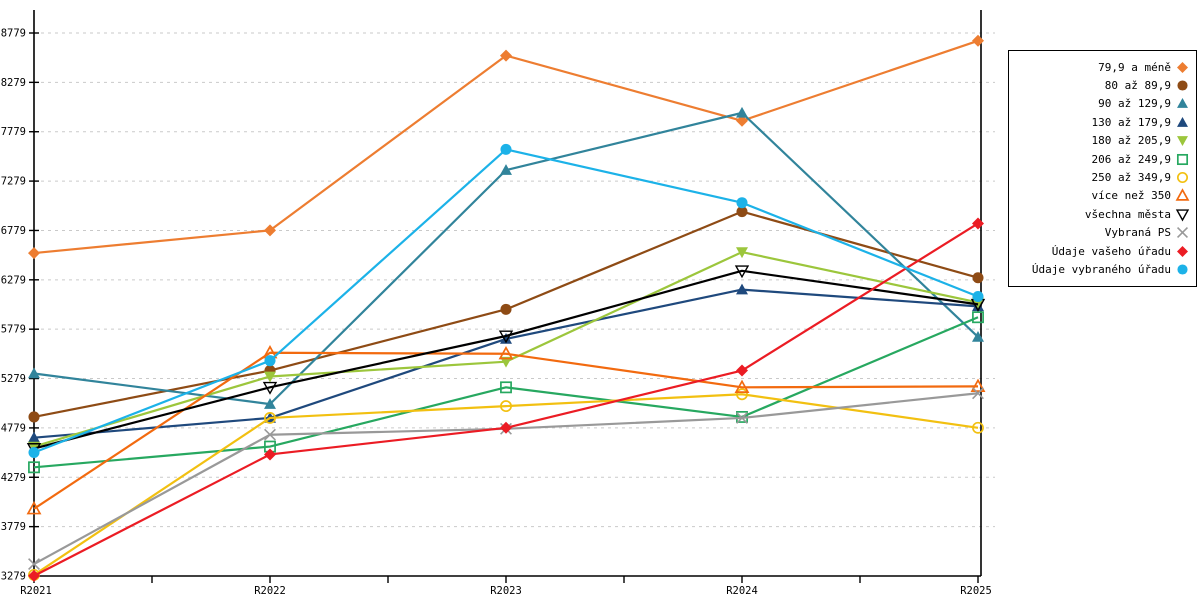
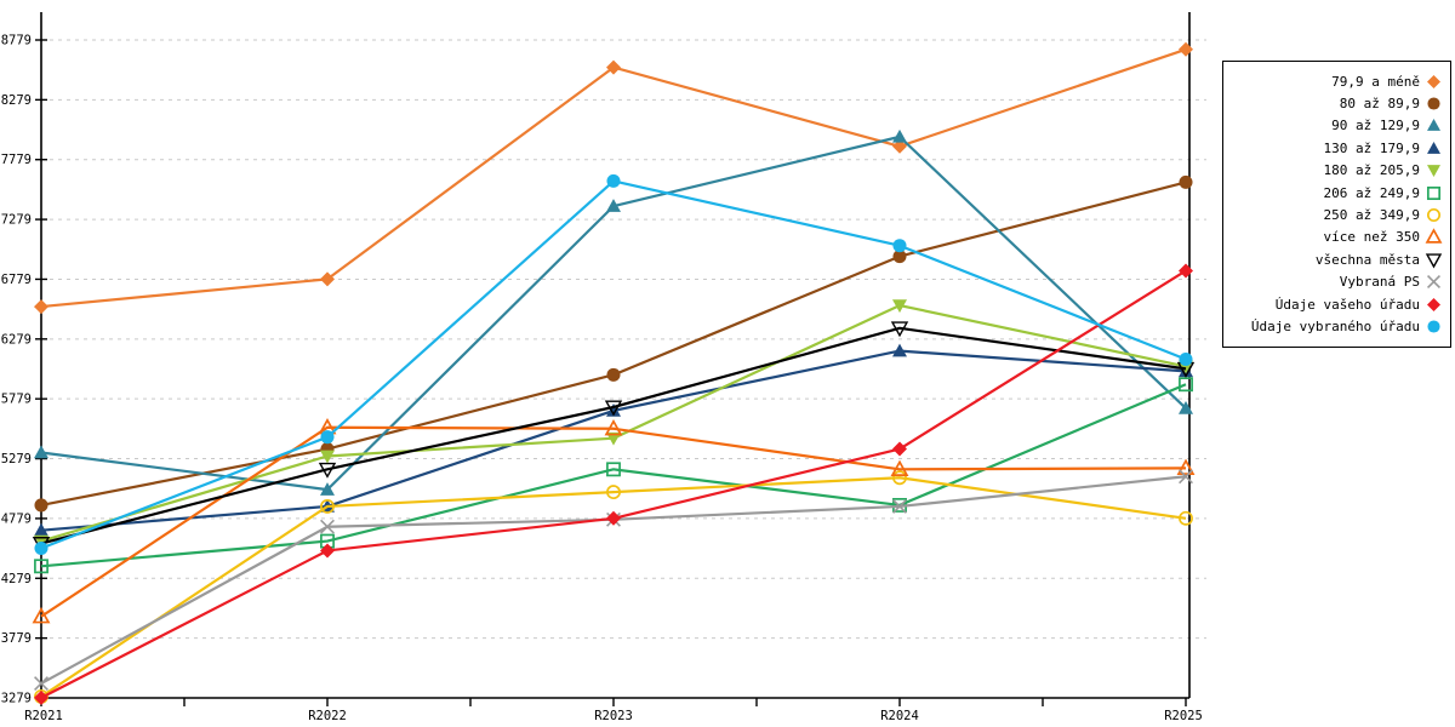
80 až 89,9/R2025: 6300 -> 7600
